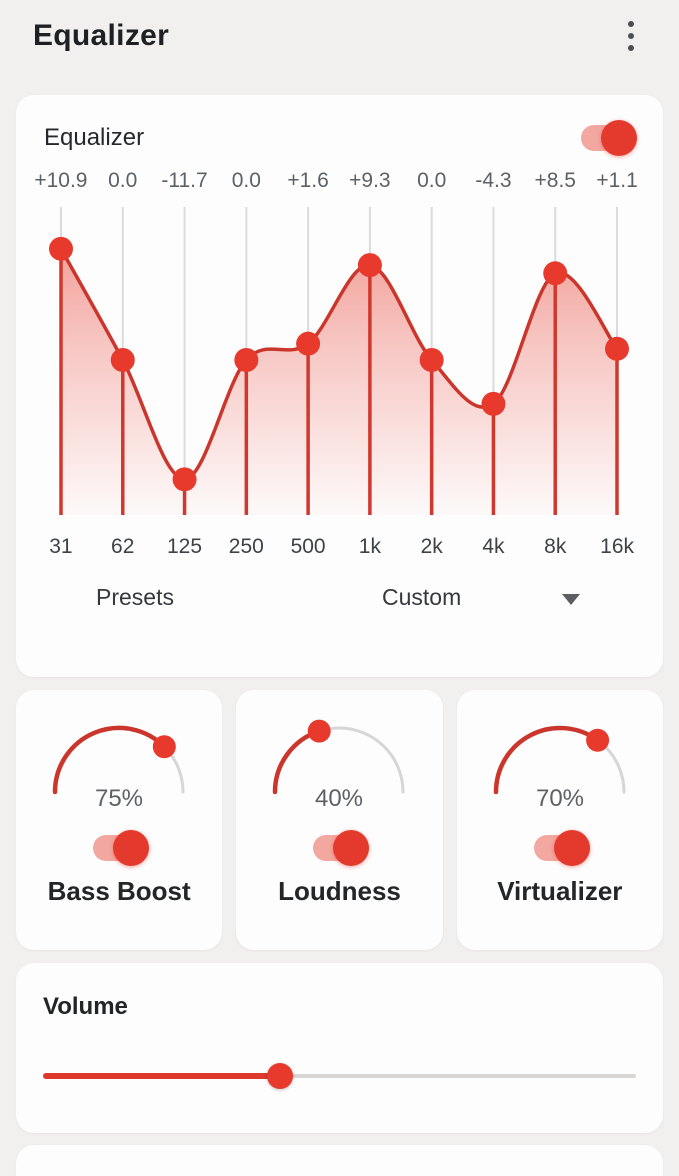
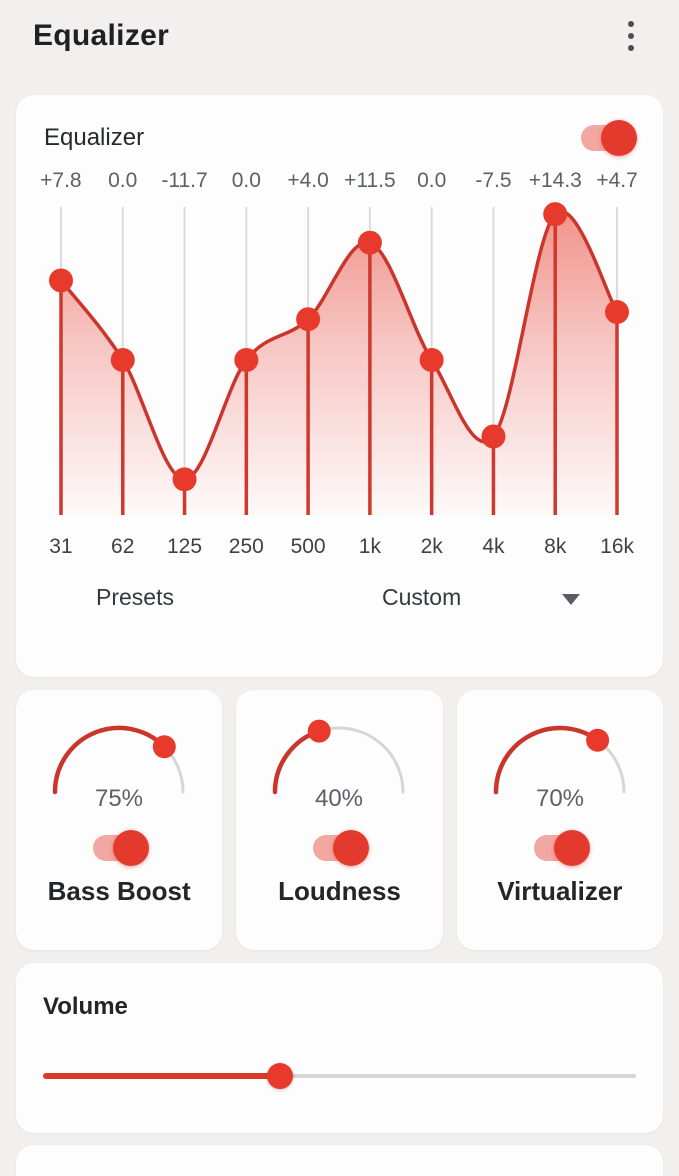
31: +10.9 -> +7.8
500: +1.6 -> +4.0
1k: +9.3 -> +11.5
4k: -4.3 -> -7.5
8k: +8.5 -> +14.3
16k: +1.1 -> +4.7
